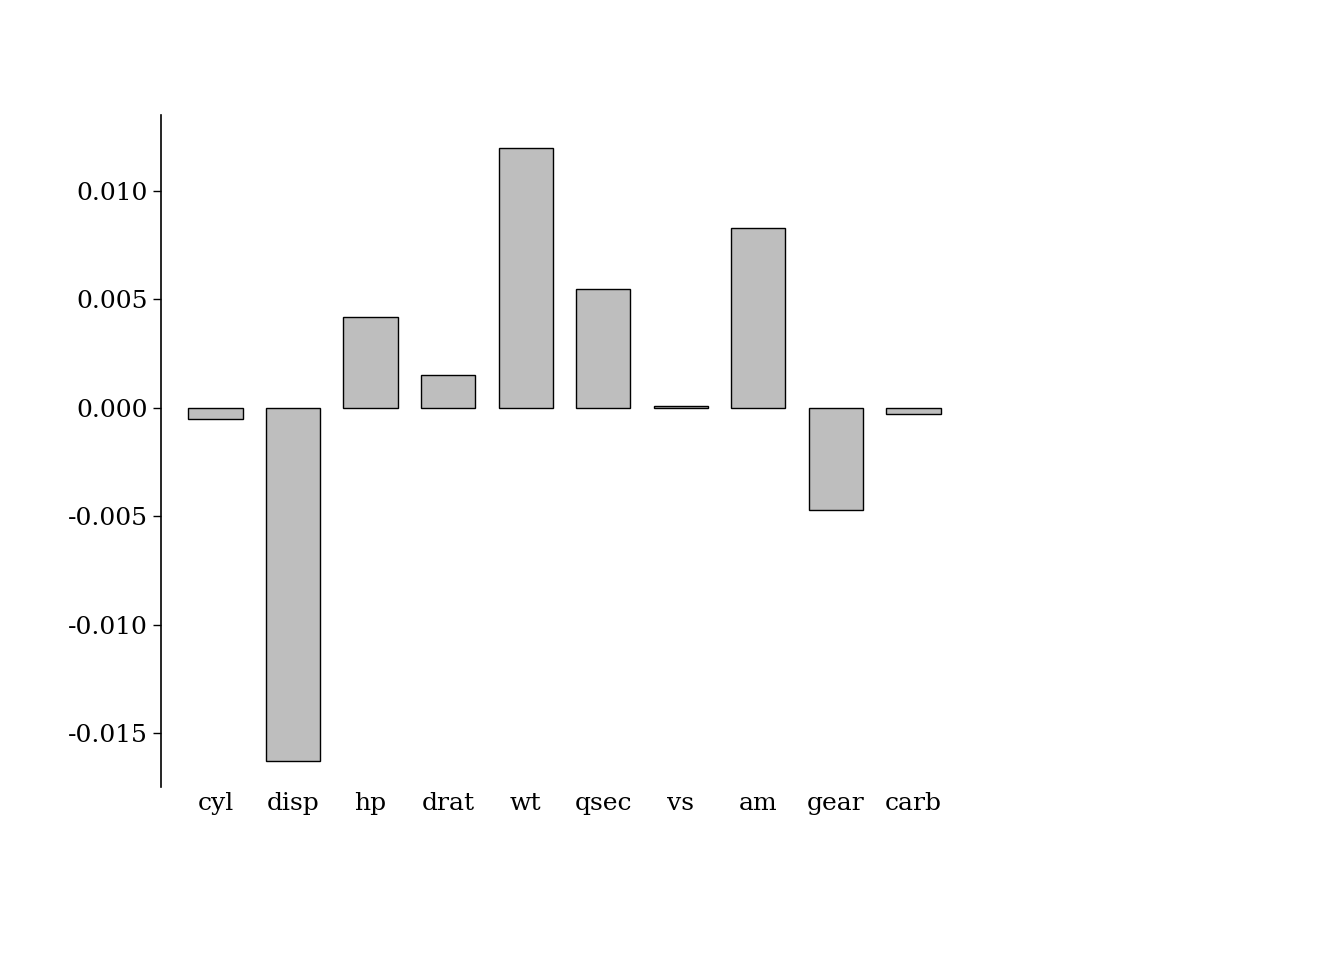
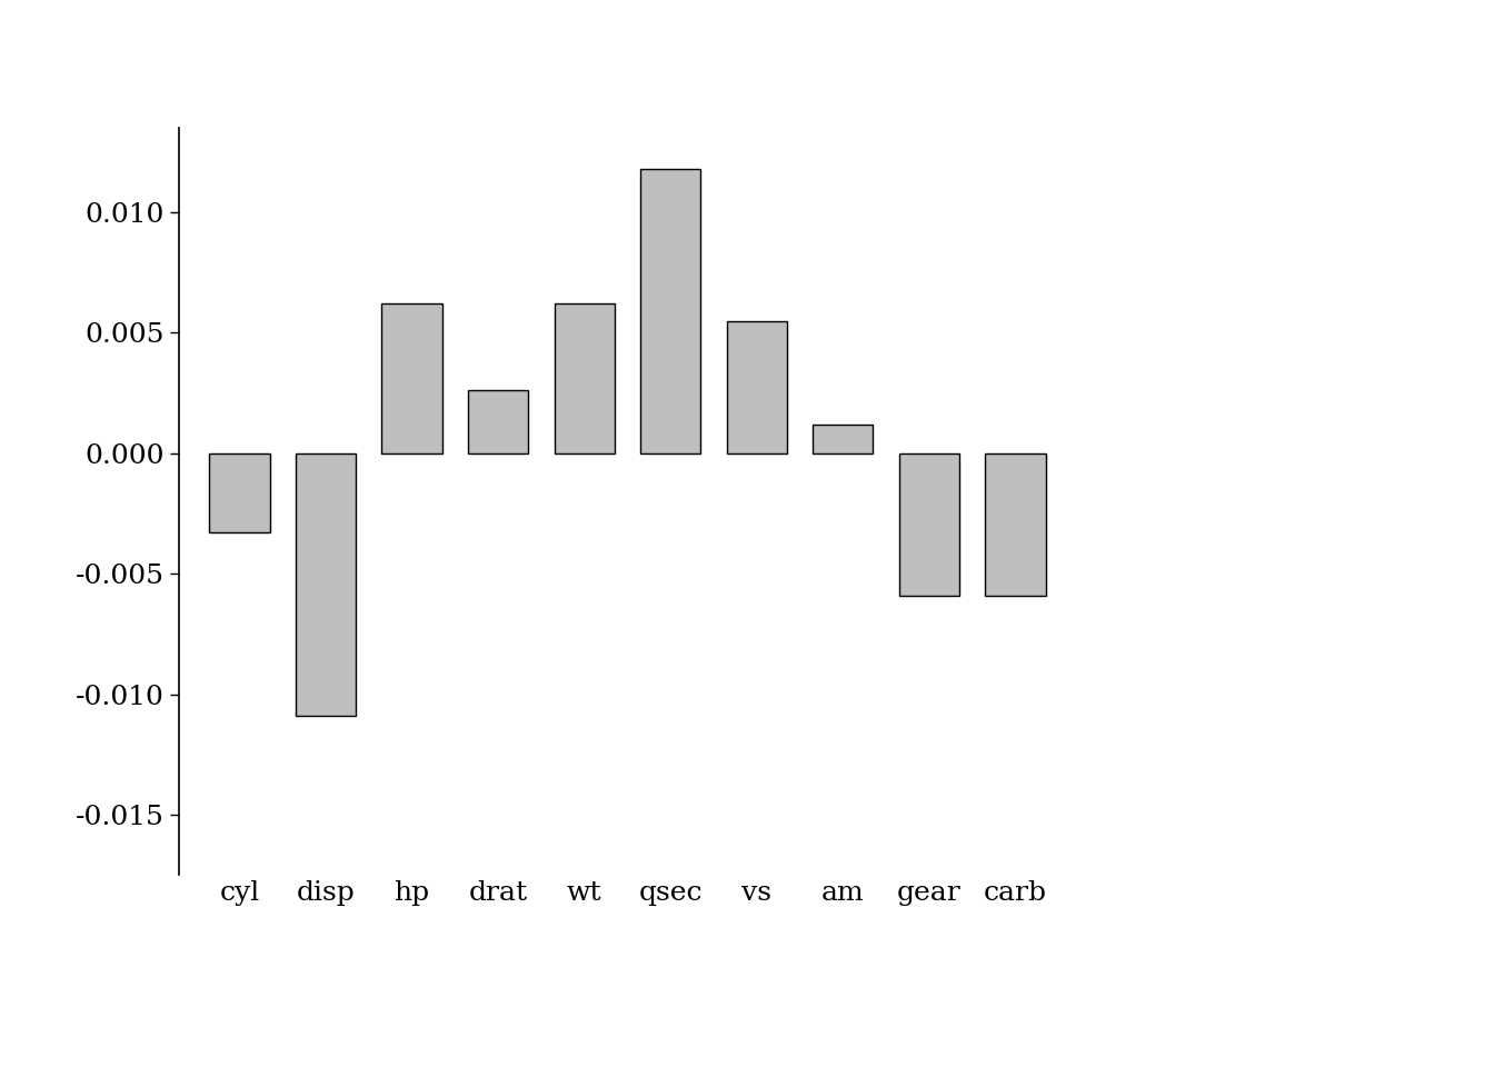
cyl: -0.0005 -> -0.0033
disp: -0.0163 -> -0.0109
hp: 0.0042 -> 0.0062
drat: 0.0015 -> 0.0026
wt: 0.0120 -> 0.0062
qsec: 0.0055 -> 0.0118
vs: 0.0001 -> 0.0055
am: 0.0083 -> 0.0012
gear: -0.0047 -> -0.0059
carb: -0.0003 -> -0.0059
